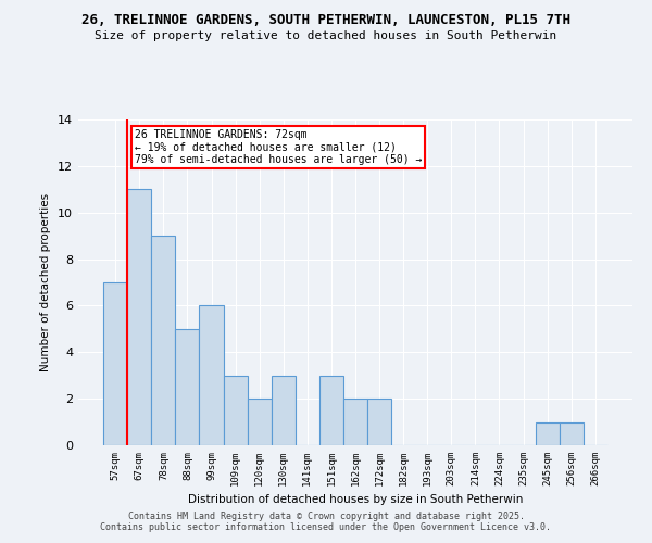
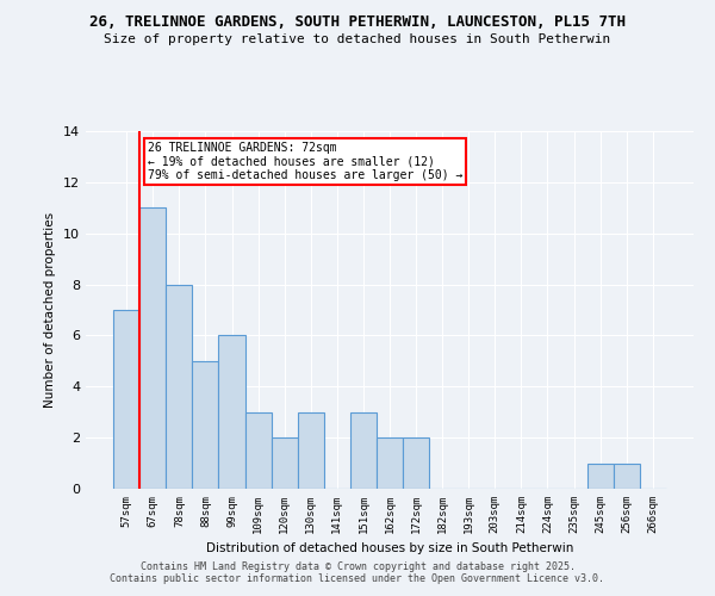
78sqm: 9 -> 8
